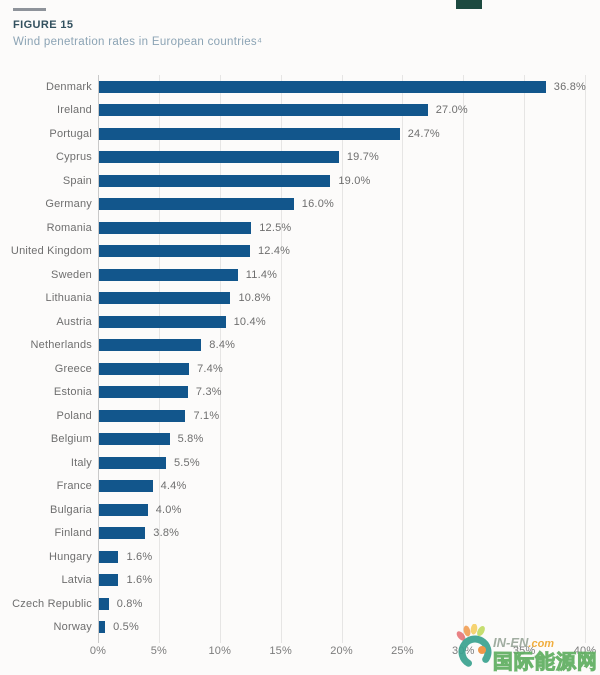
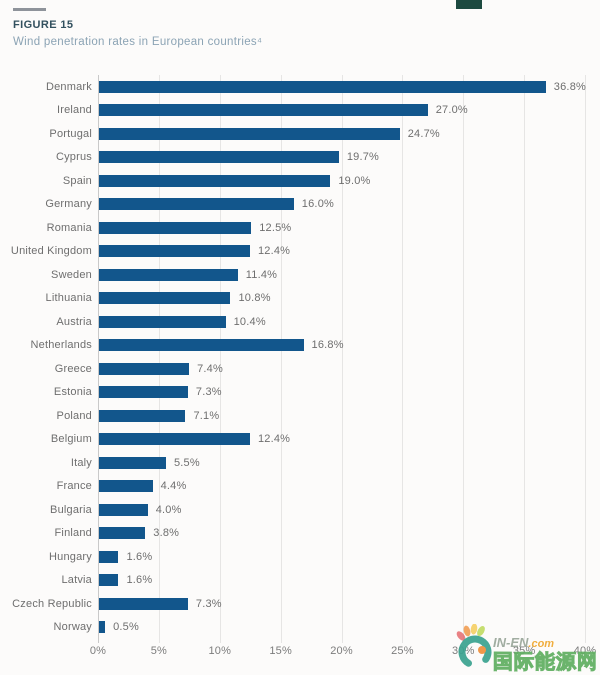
Netherlands: 8.4% -> 16.8%
Belgium: 5.8% -> 12.4%
Czech Republic: 0.8% -> 7.3%
